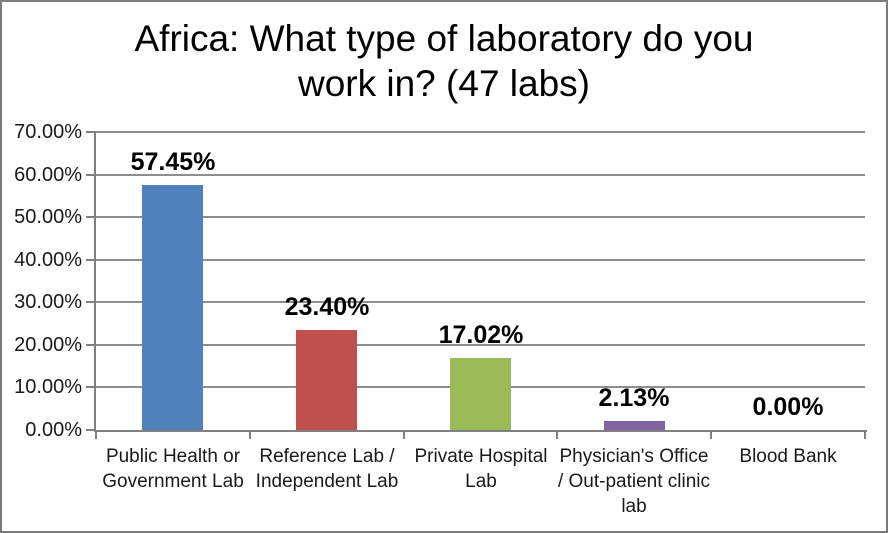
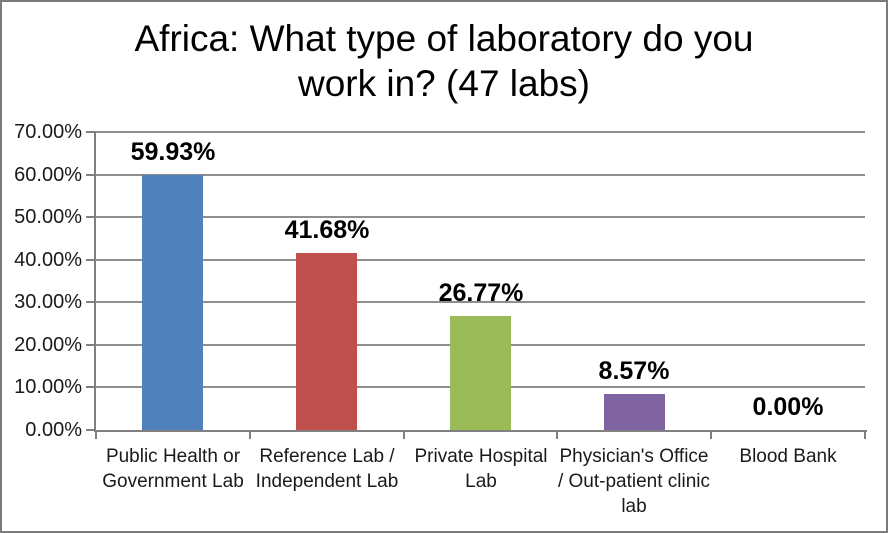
Public Health or Government Lab: 57.45% -> 59.93%
Reference Lab / Independent Lab: 23.40% -> 41.68%
Private Hospital Lab: 17.02% -> 26.77%
Physician's Office / Out-patient clinic lab: 2.13% -> 8.57%
